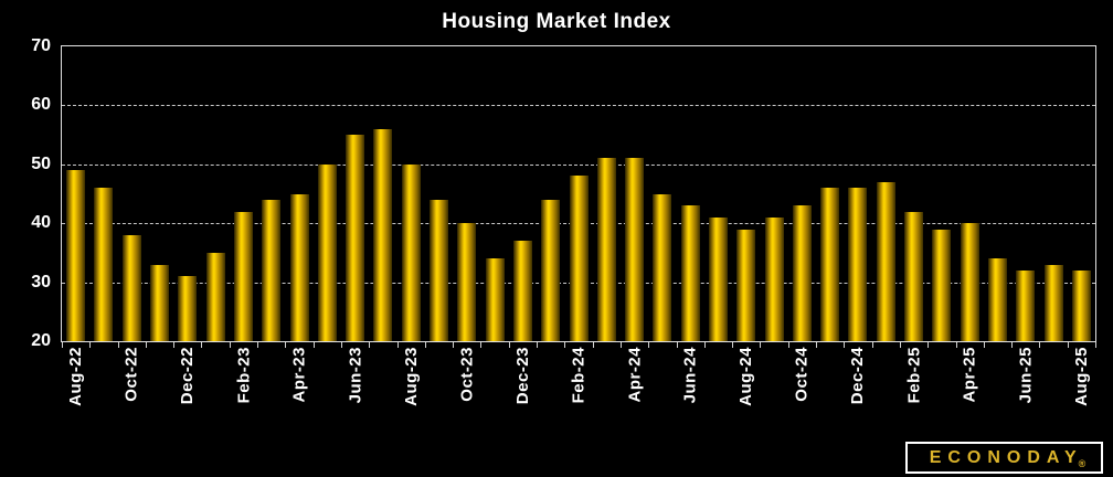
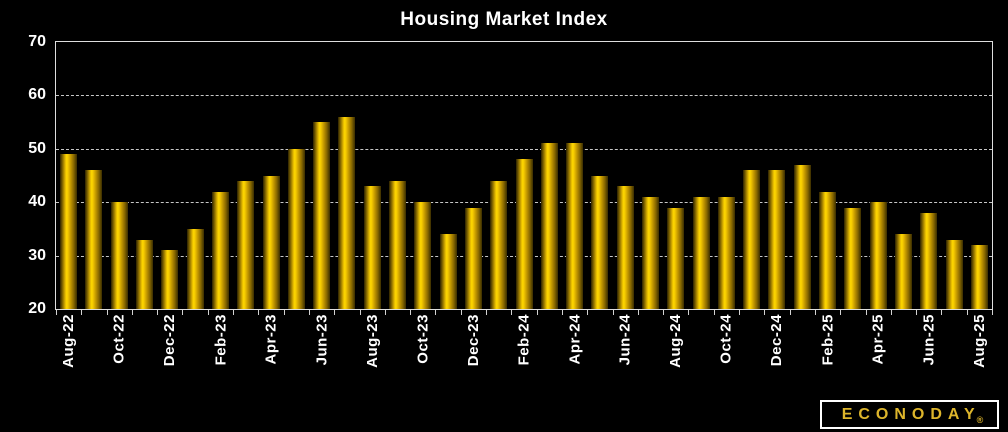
Oct-22: 38 -> 40
Aug-23: 50 -> 43
Dec-23: 37 -> 39
Oct-24: 43 -> 41
Jun-25: 32 -> 38
